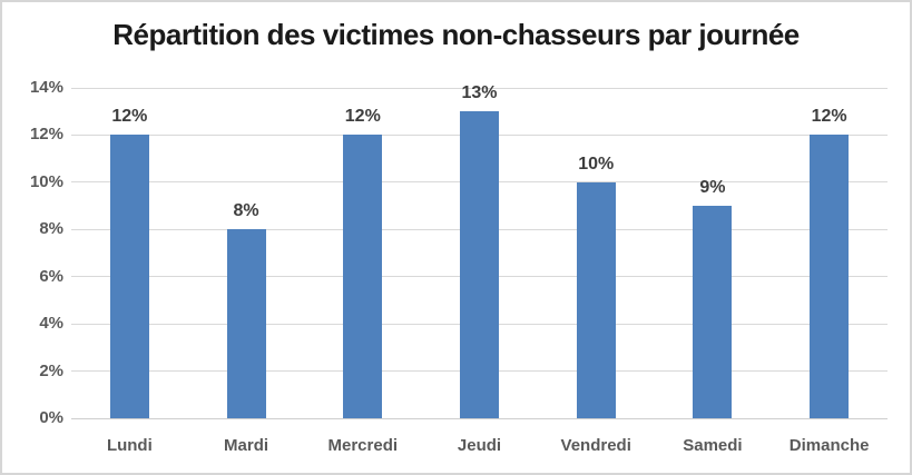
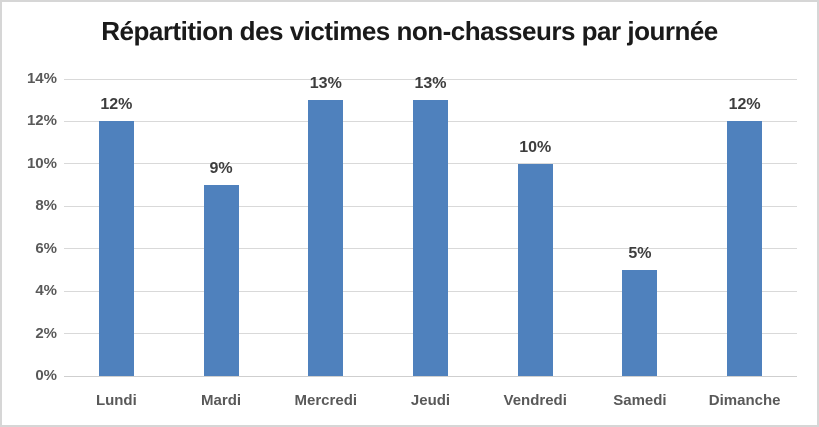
Mardi: 8% -> 9%
Mercredi: 12% -> 13%
Samedi: 9% -> 5%
